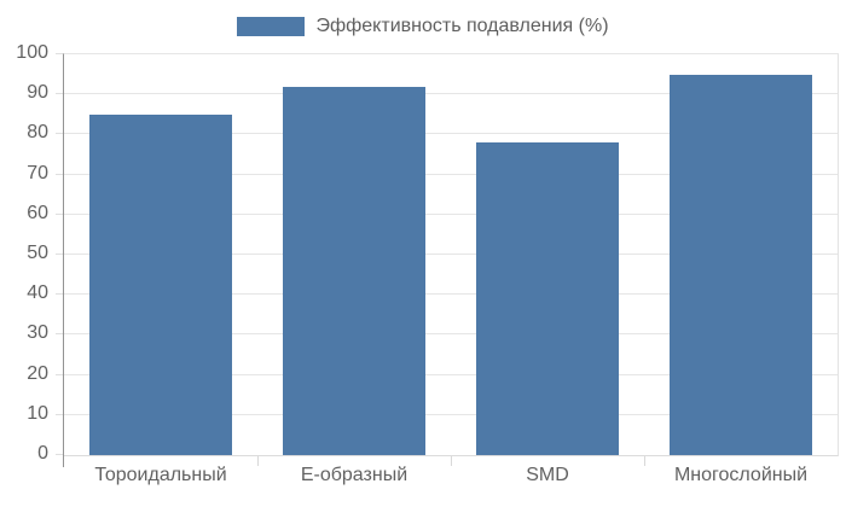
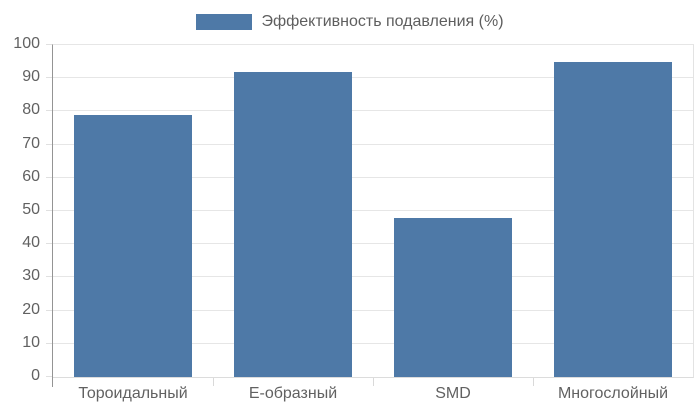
Тороидальный: 85 -> 79
SMD: 78 -> 48
